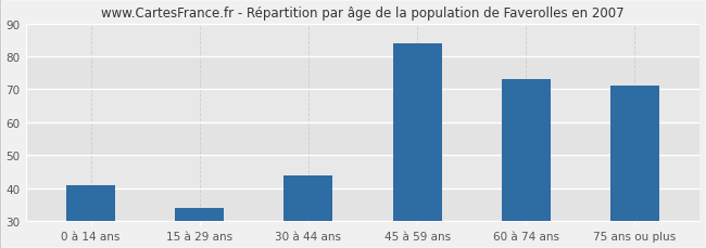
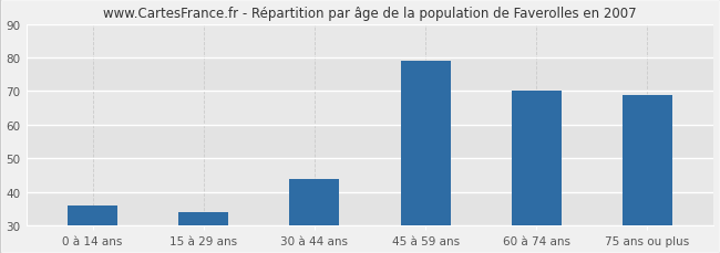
0 à 14 ans: 41 -> 36
45 à 59 ans: 84 -> 79
60 à 74 ans: 73 -> 70
75 ans ou plus: 71 -> 69
